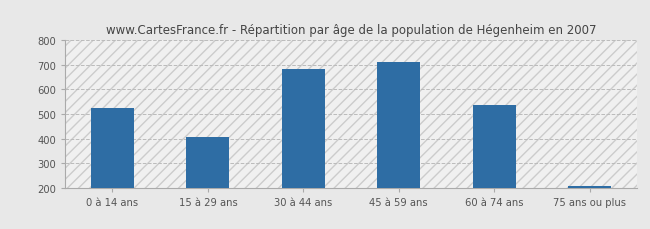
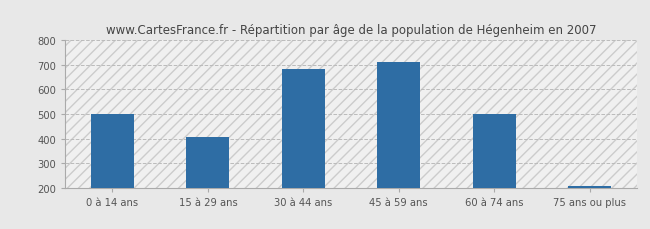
0 à 14 ans: 525 -> 502
60 à 74 ans: 535 -> 500
